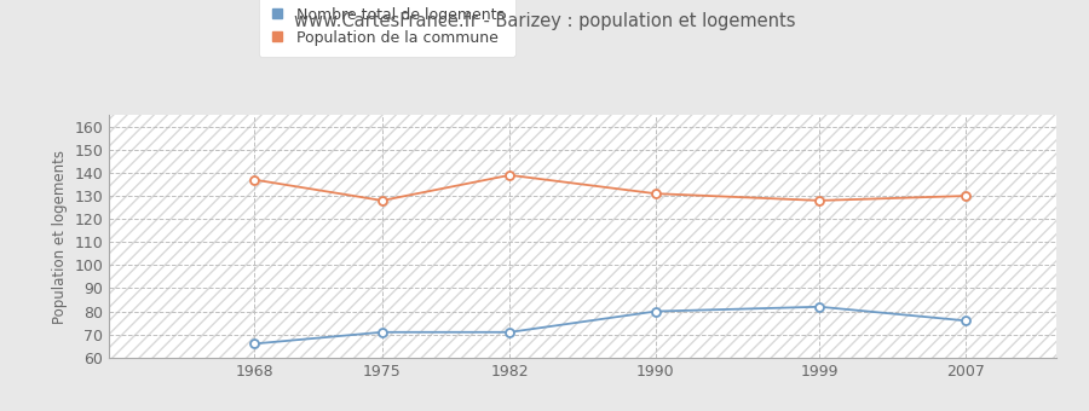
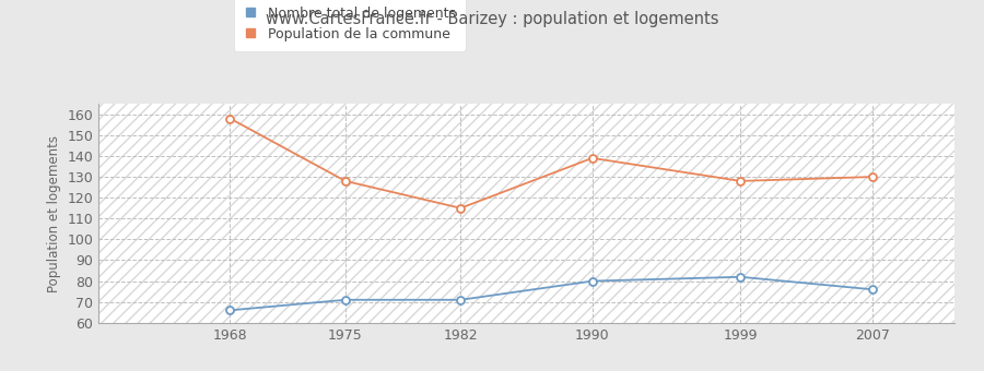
Population de la commune/1968: 137 -> 158
Population de la commune/1982: 139 -> 115
Population de la commune/1990: 131 -> 139
